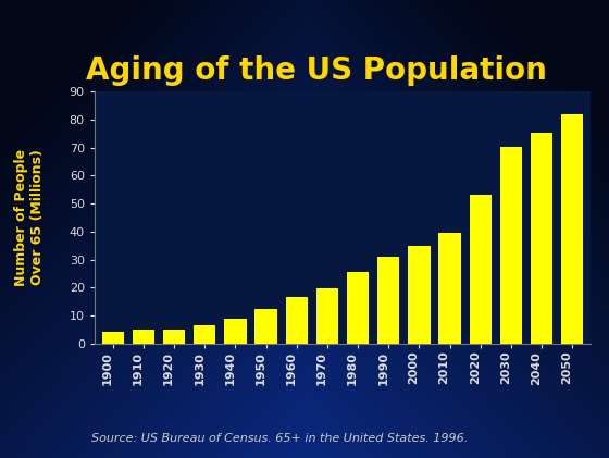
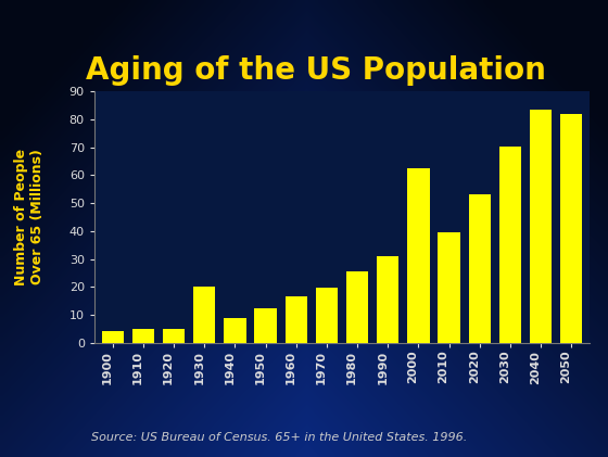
1930: 6.7 -> 20.0
2000: 34.7 -> 62.5
2040: 75.2 -> 83.5
